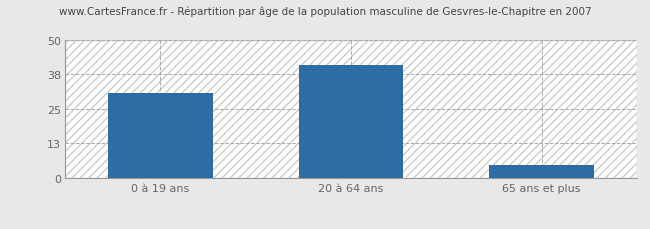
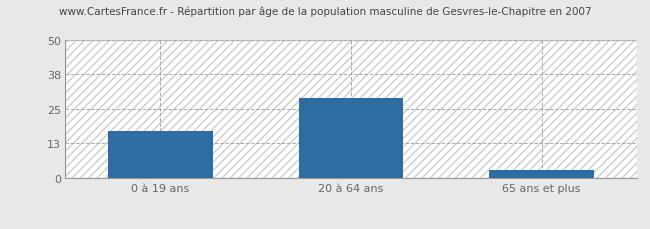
0 à 19 ans: 31 -> 17
20 à 64 ans: 41 -> 29
65 ans et plus: 5 -> 3
